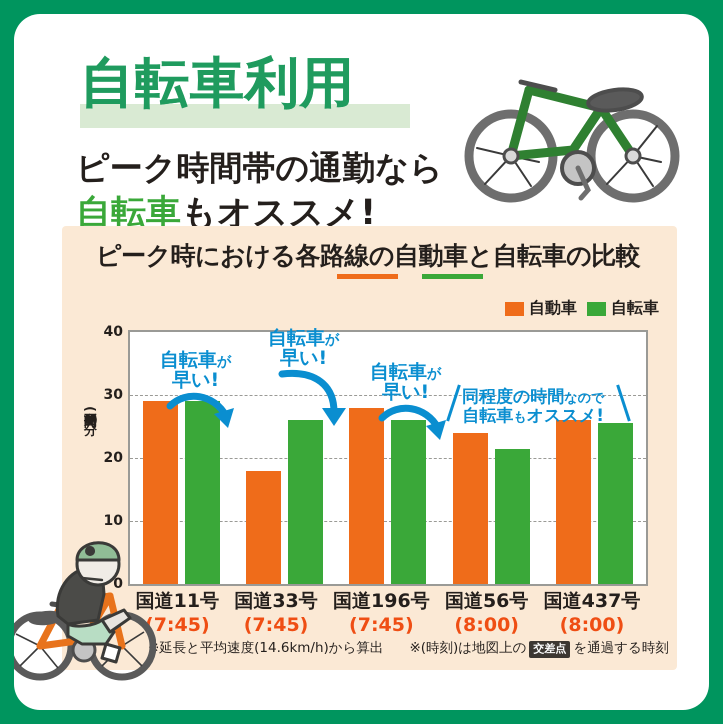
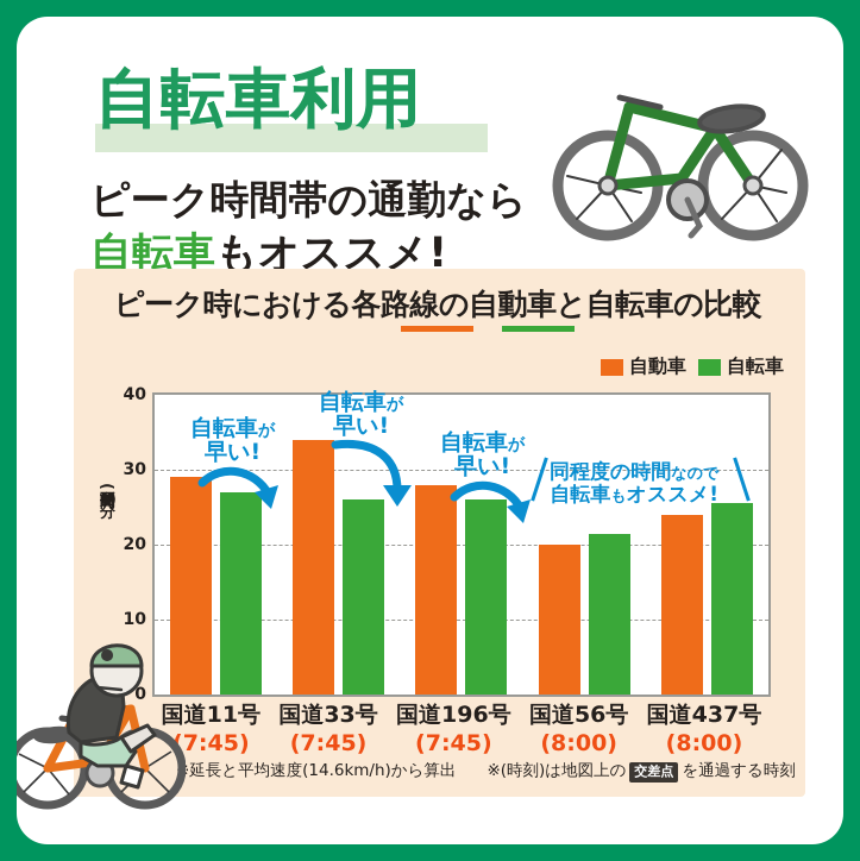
自転車/国道11号: 29 -> 27
自動車/国道33号: 18 -> 34
自動車/国道56号: 24 -> 20
自動車/国道437号: 26 -> 24
